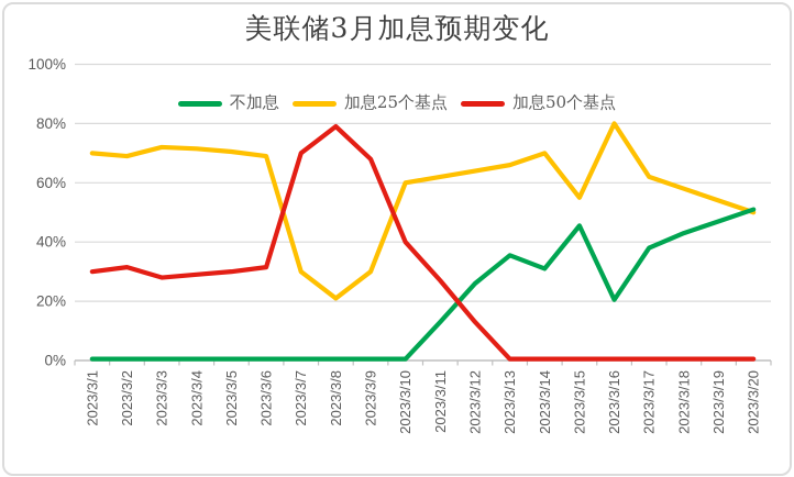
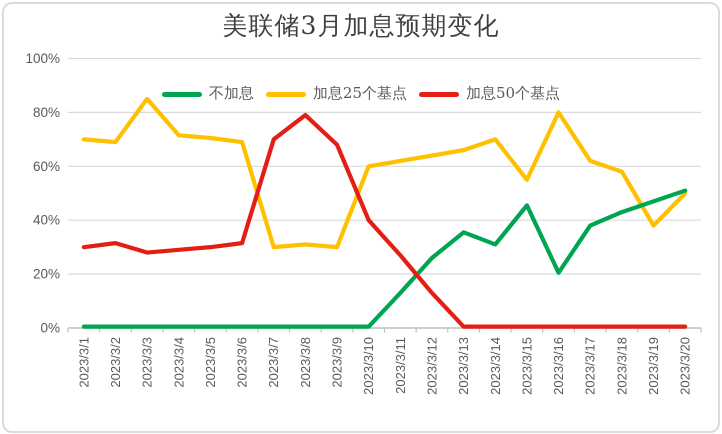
加息25个基点/2023/3/3: 72% -> 85%
加息25个基点/2023/3/8: 21% -> 31%
加息25个基点/2023/3/19: 54% -> 38%
